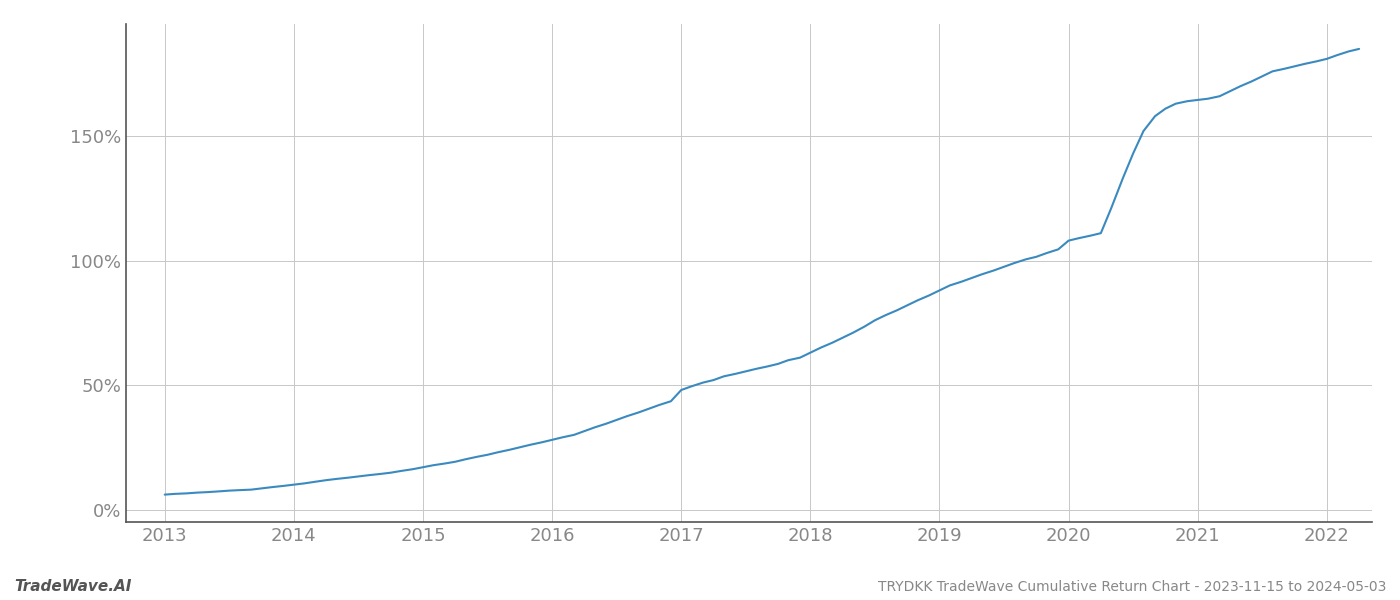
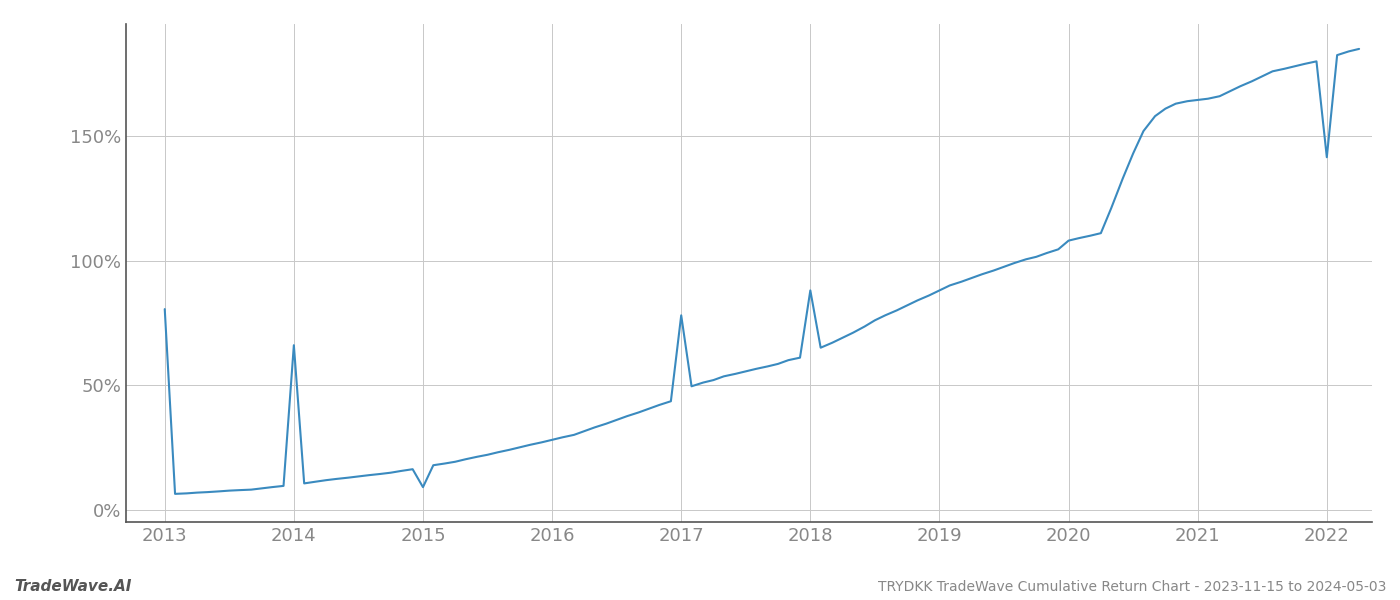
2013: 6.0% -> 80.5%
2014: 10.0% -> 66.0%
2015: 17.0% -> 9.0%
2017: 48.0% -> 78.0%
2018: 63.0% -> 88.0%
2022: 181.0% -> 141.5%
